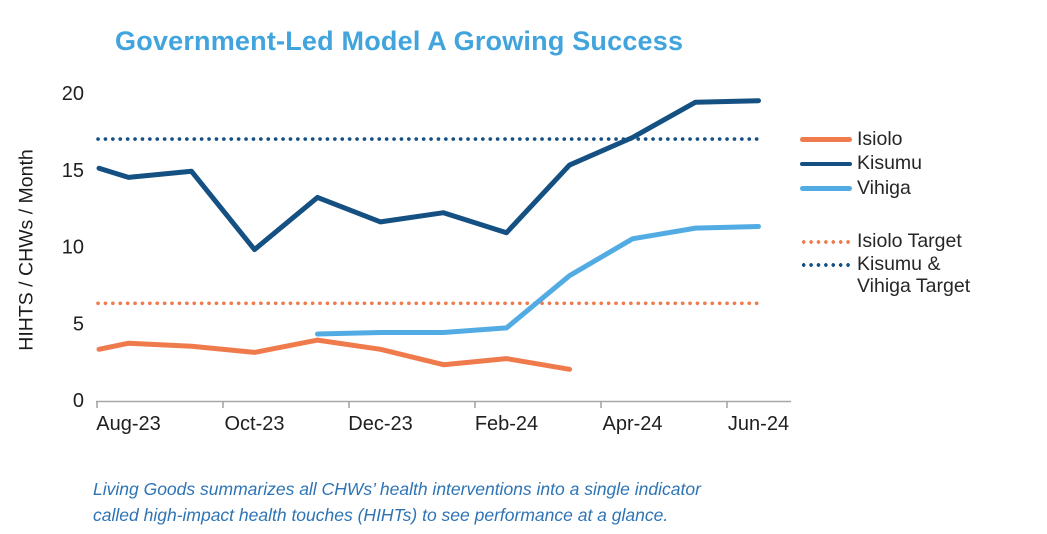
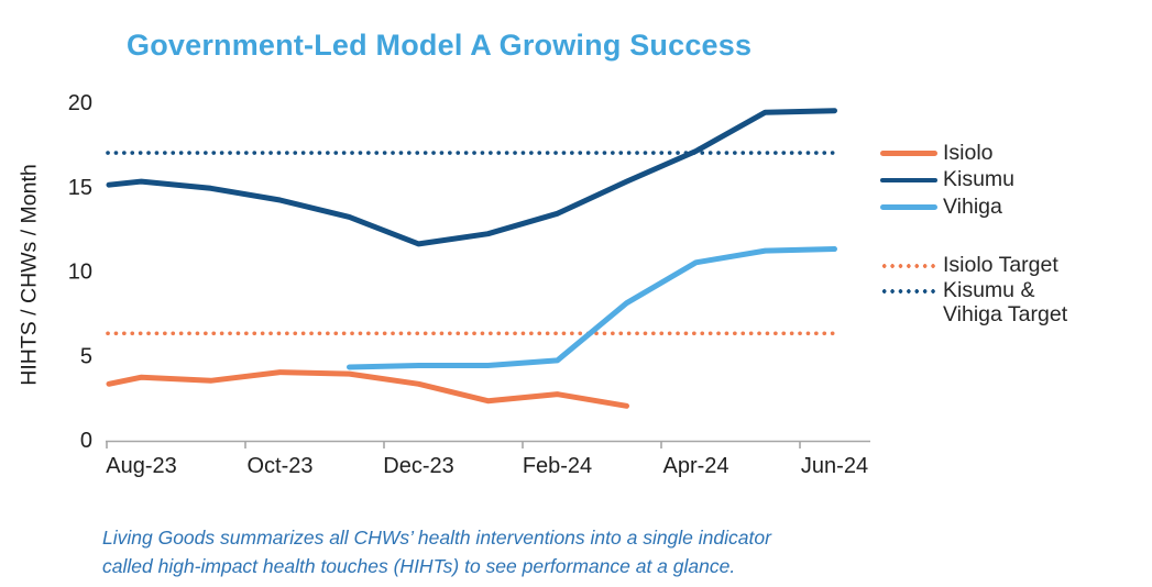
Kisumu/Aug-23: 14.5 -> 15.3
Isiolo/Oct-23: 3.1 -> 4.0
Kisumu/Oct-23: 9.8 -> 14.2
Kisumu/Feb-24: 10.9 -> 13.4
